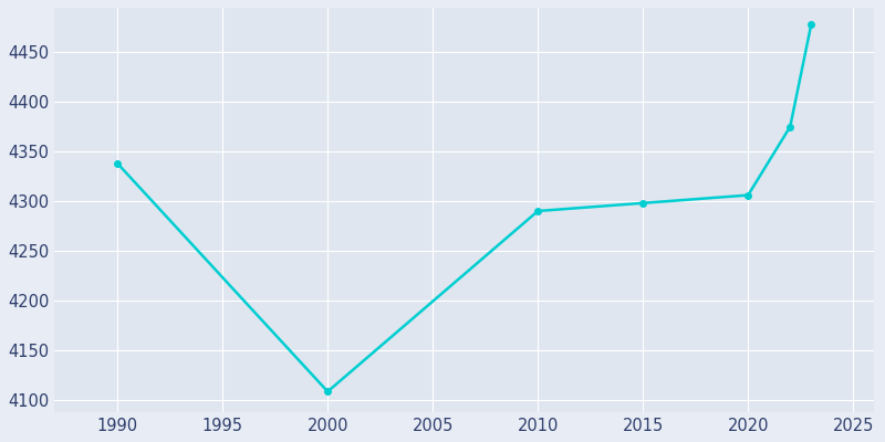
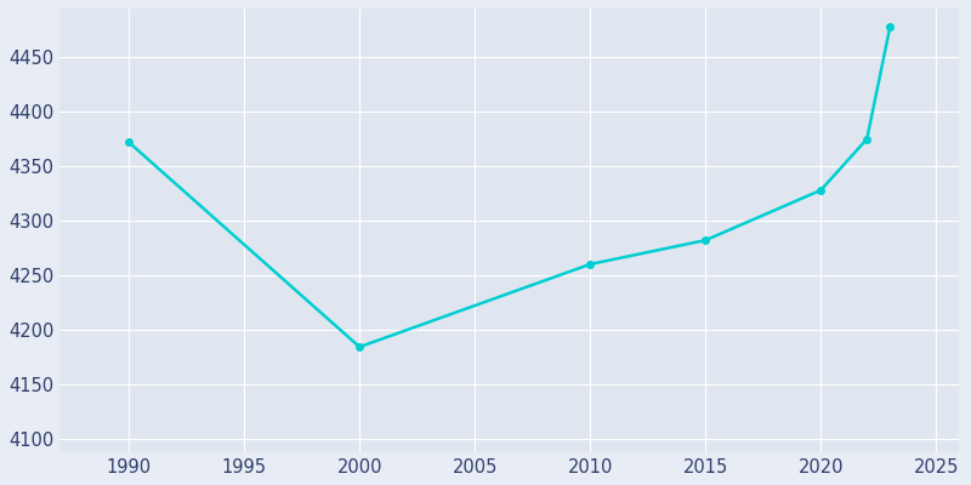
1990: 4338 -> 4372
2000: 4108 -> 4184
2010: 4290 -> 4260
2015: 4298 -> 4282
2020: 4306 -> 4328
